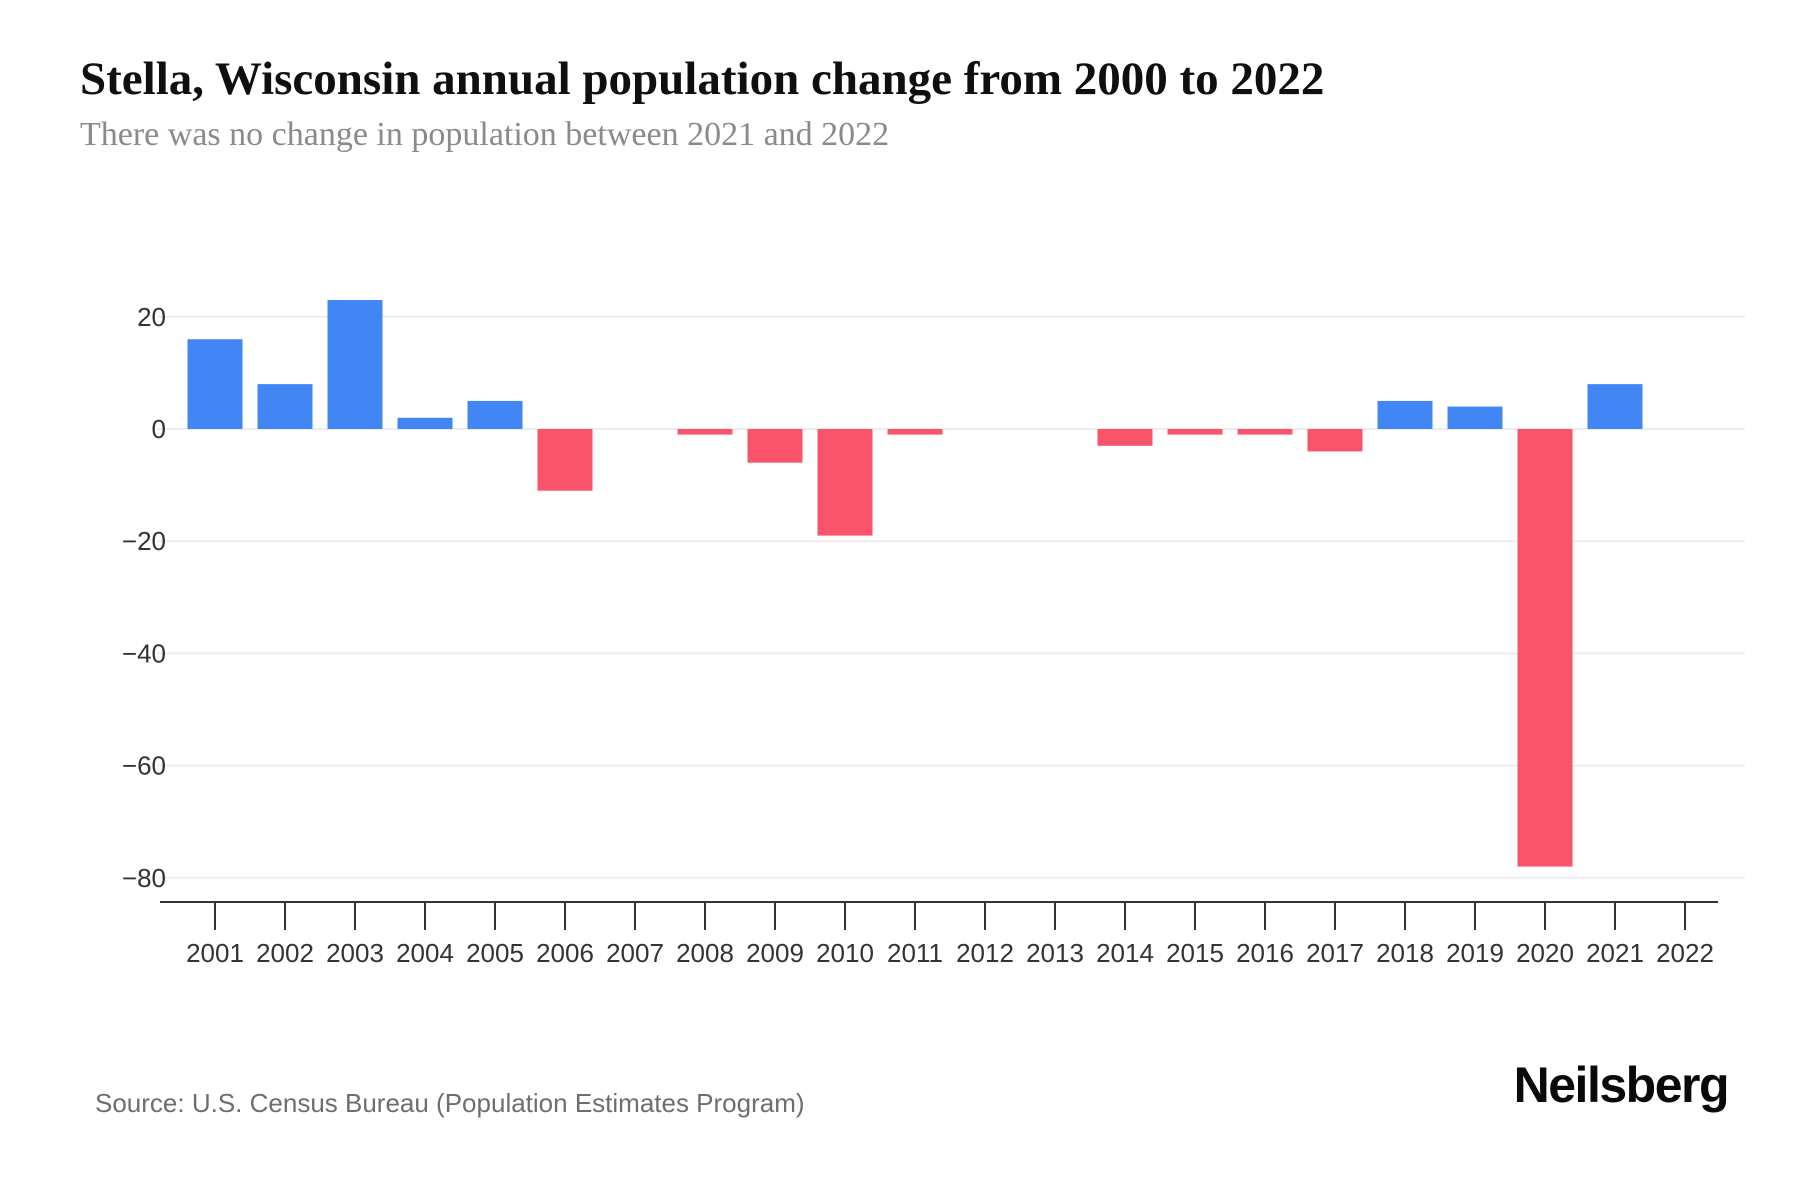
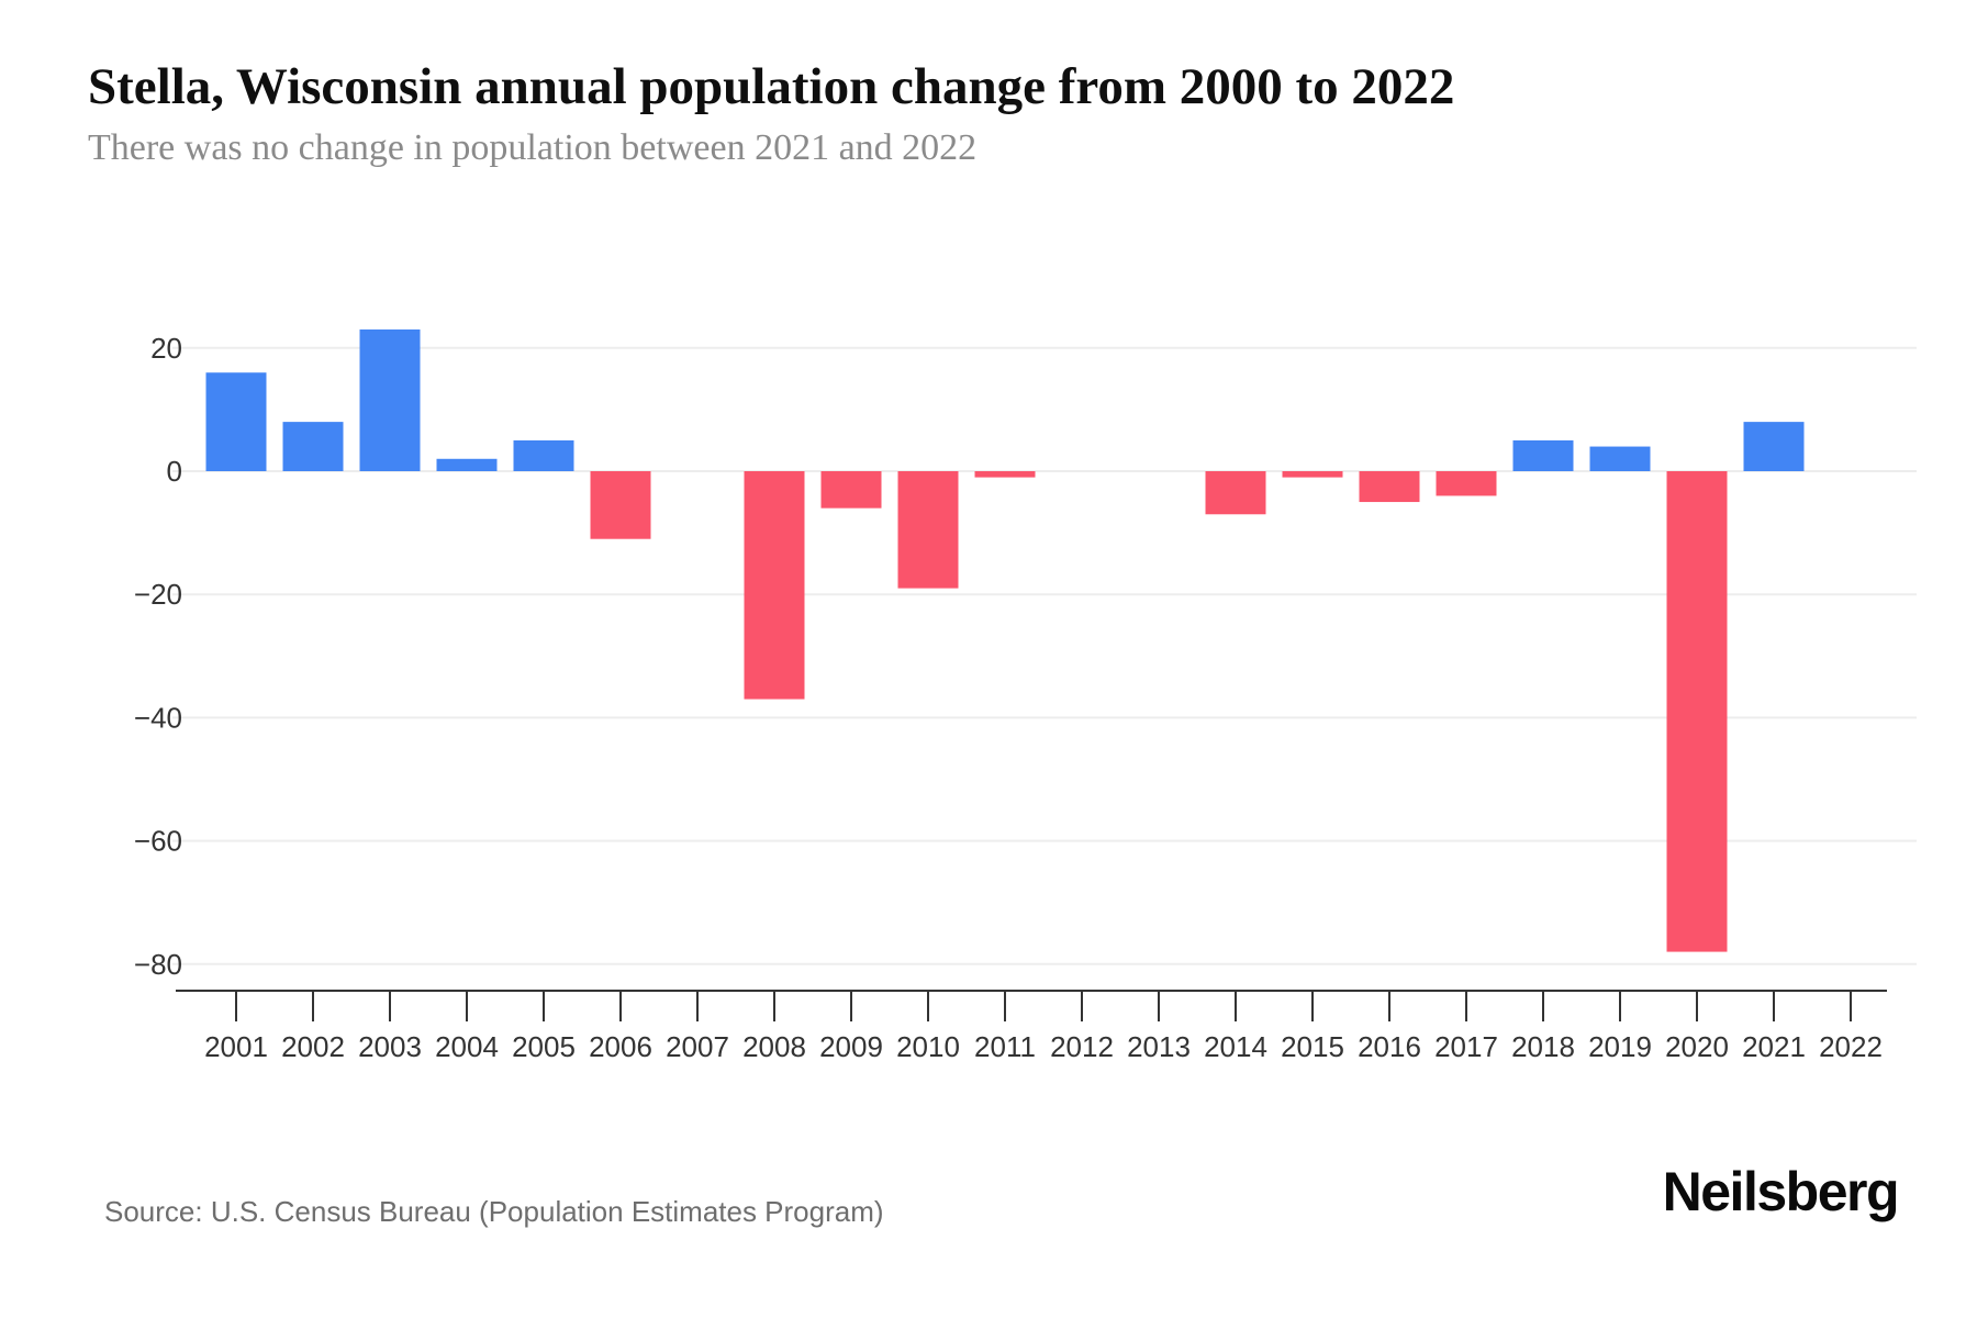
2008: -1 -> -37
2014: -3 -> -7
2016: -1 -> -5
